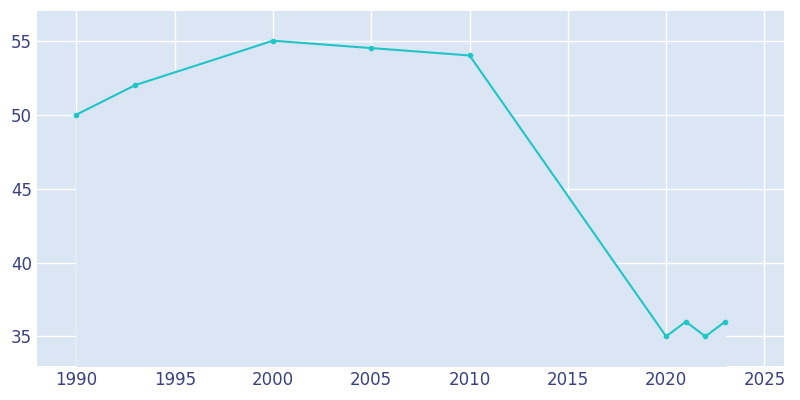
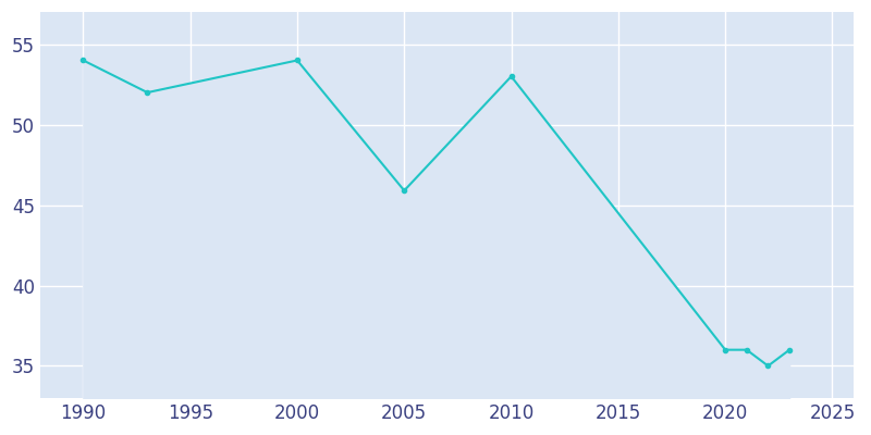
1990: 50.0 -> 54.0
2000: 55.0 -> 54.0
2005: 54.5 -> 45.9
2010: 54.0 -> 53.0
2020: 35.0 -> 36.0
